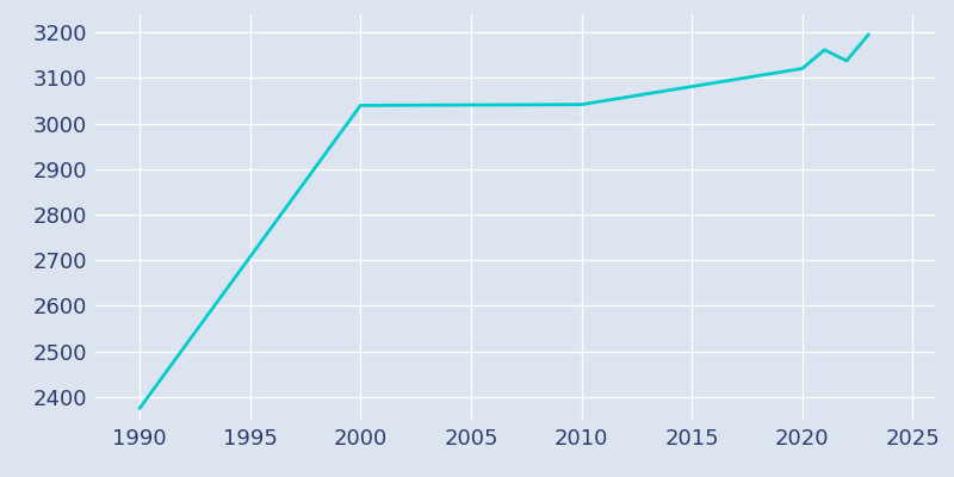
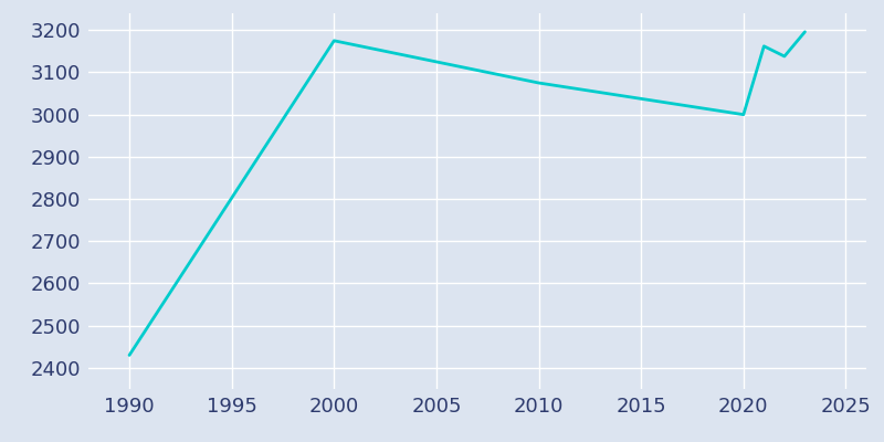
1990: 2375 -> 2430
2000: 3040 -> 3175
2010: 3042 -> 3075
2020: 3121 -> 3000
